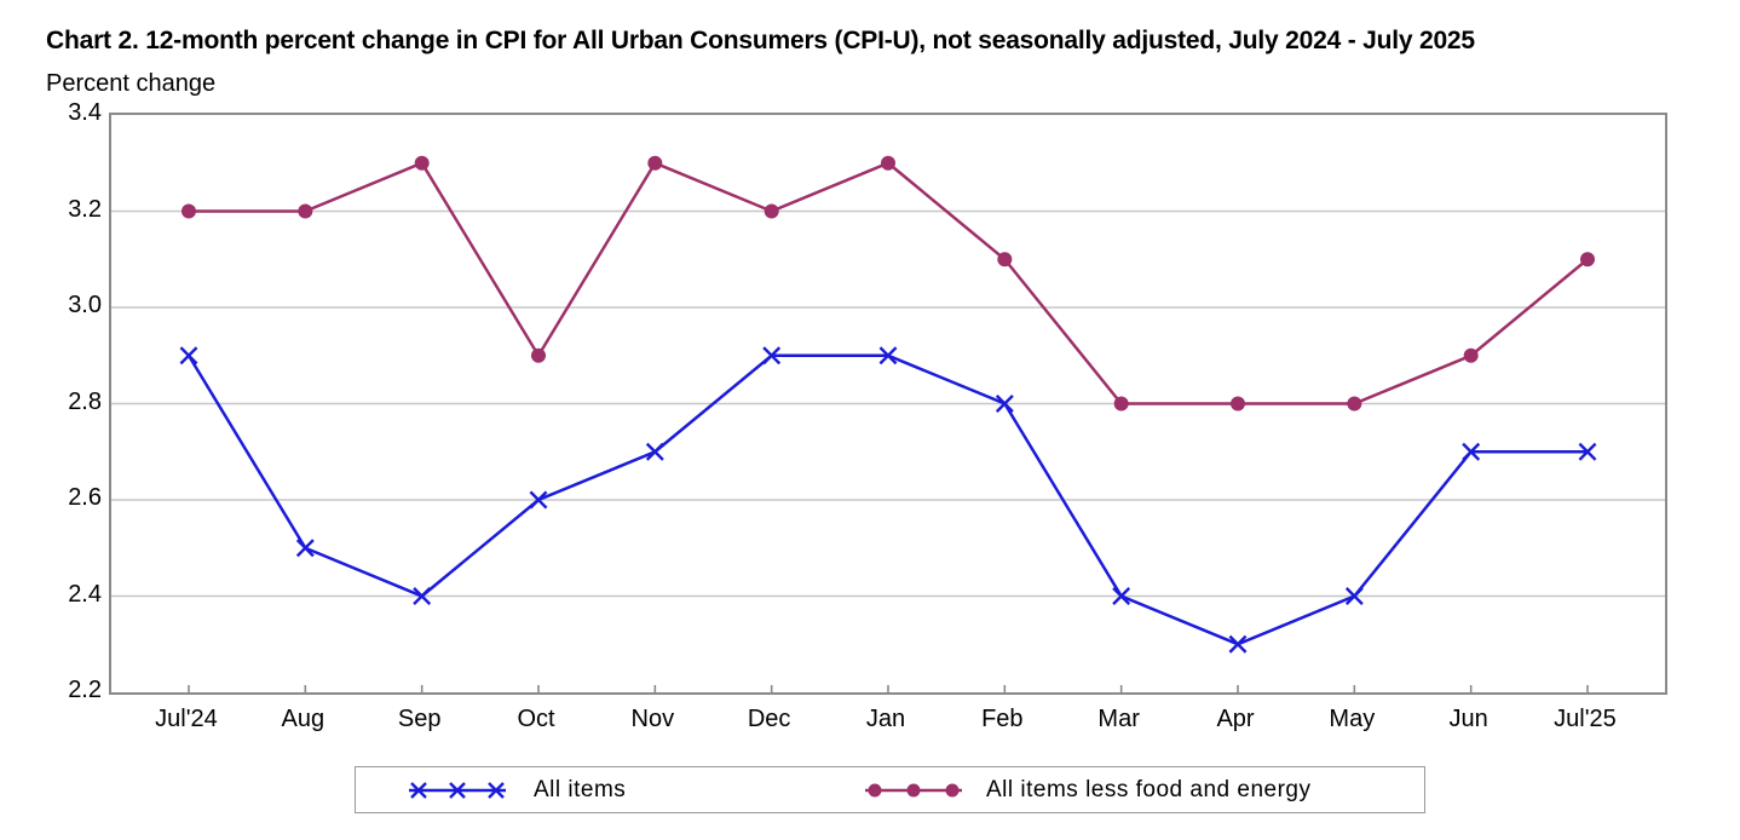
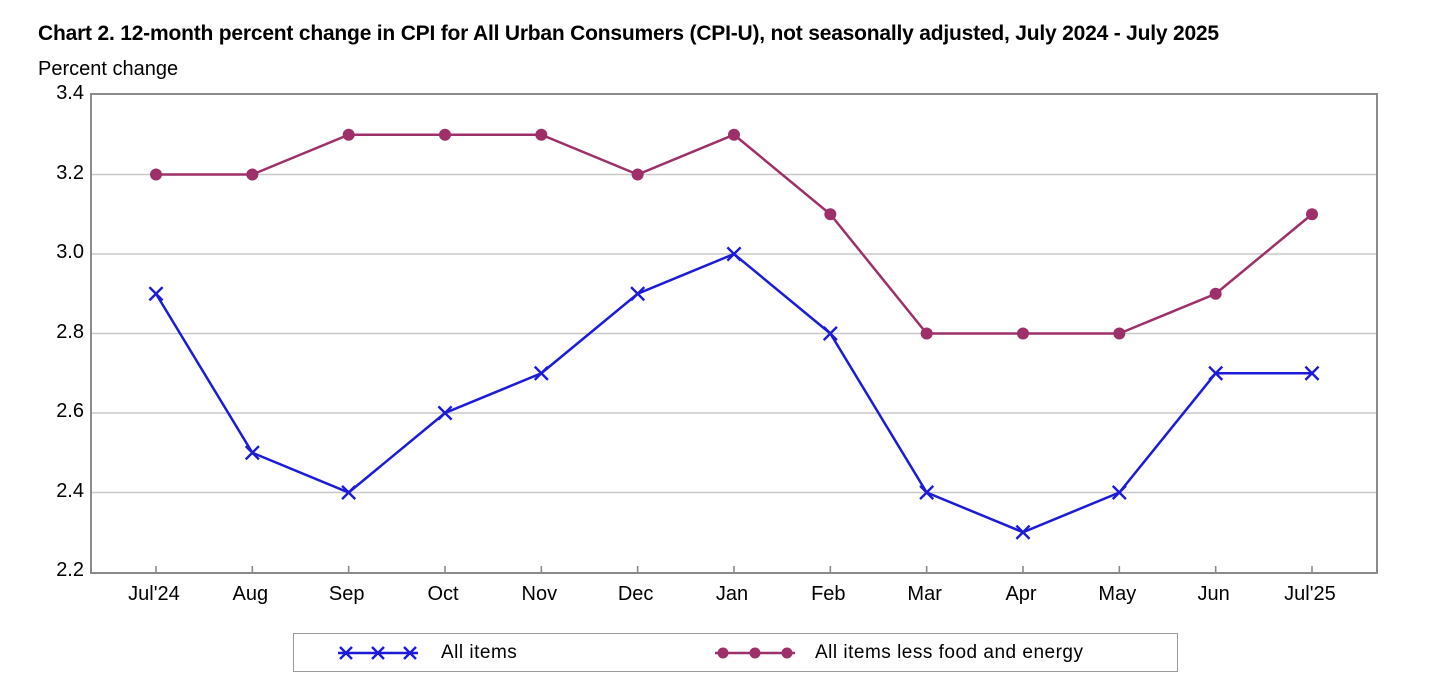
All items less food and energy/Oct: 2.9 -> 3.3
All items/Jan: 2.9 -> 3.0
